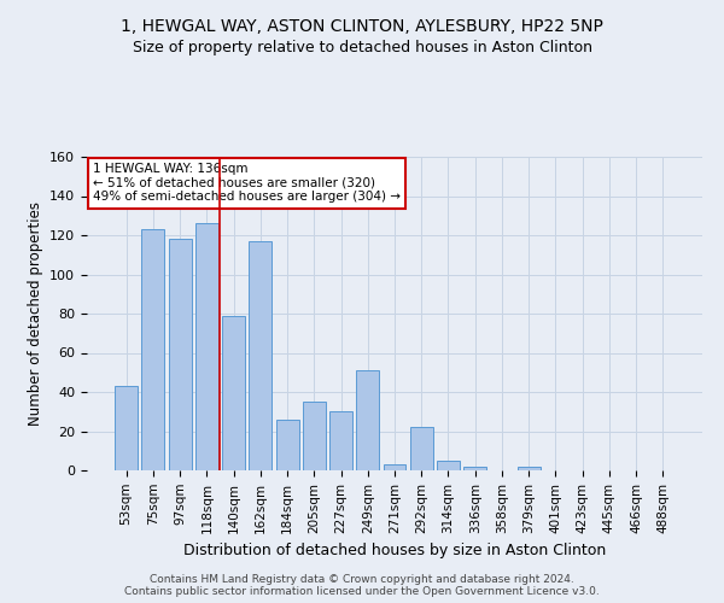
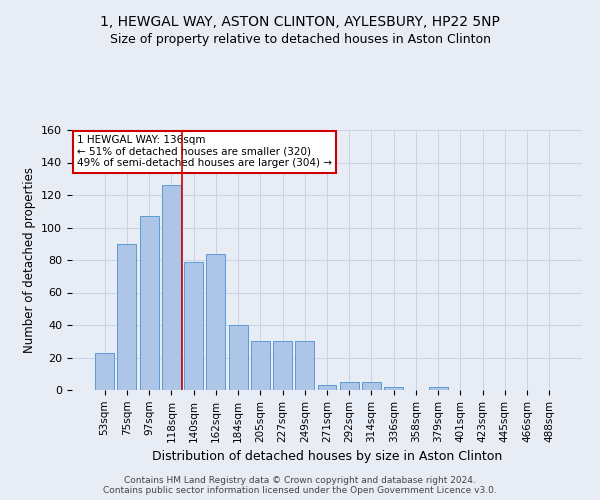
53sqm: 43 -> 23
75sqm: 123 -> 90
97sqm: 118 -> 107
162sqm: 117 -> 84
184sqm: 26 -> 40
205sqm: 35 -> 30
249sqm: 51 -> 30
292sqm: 22 -> 5
